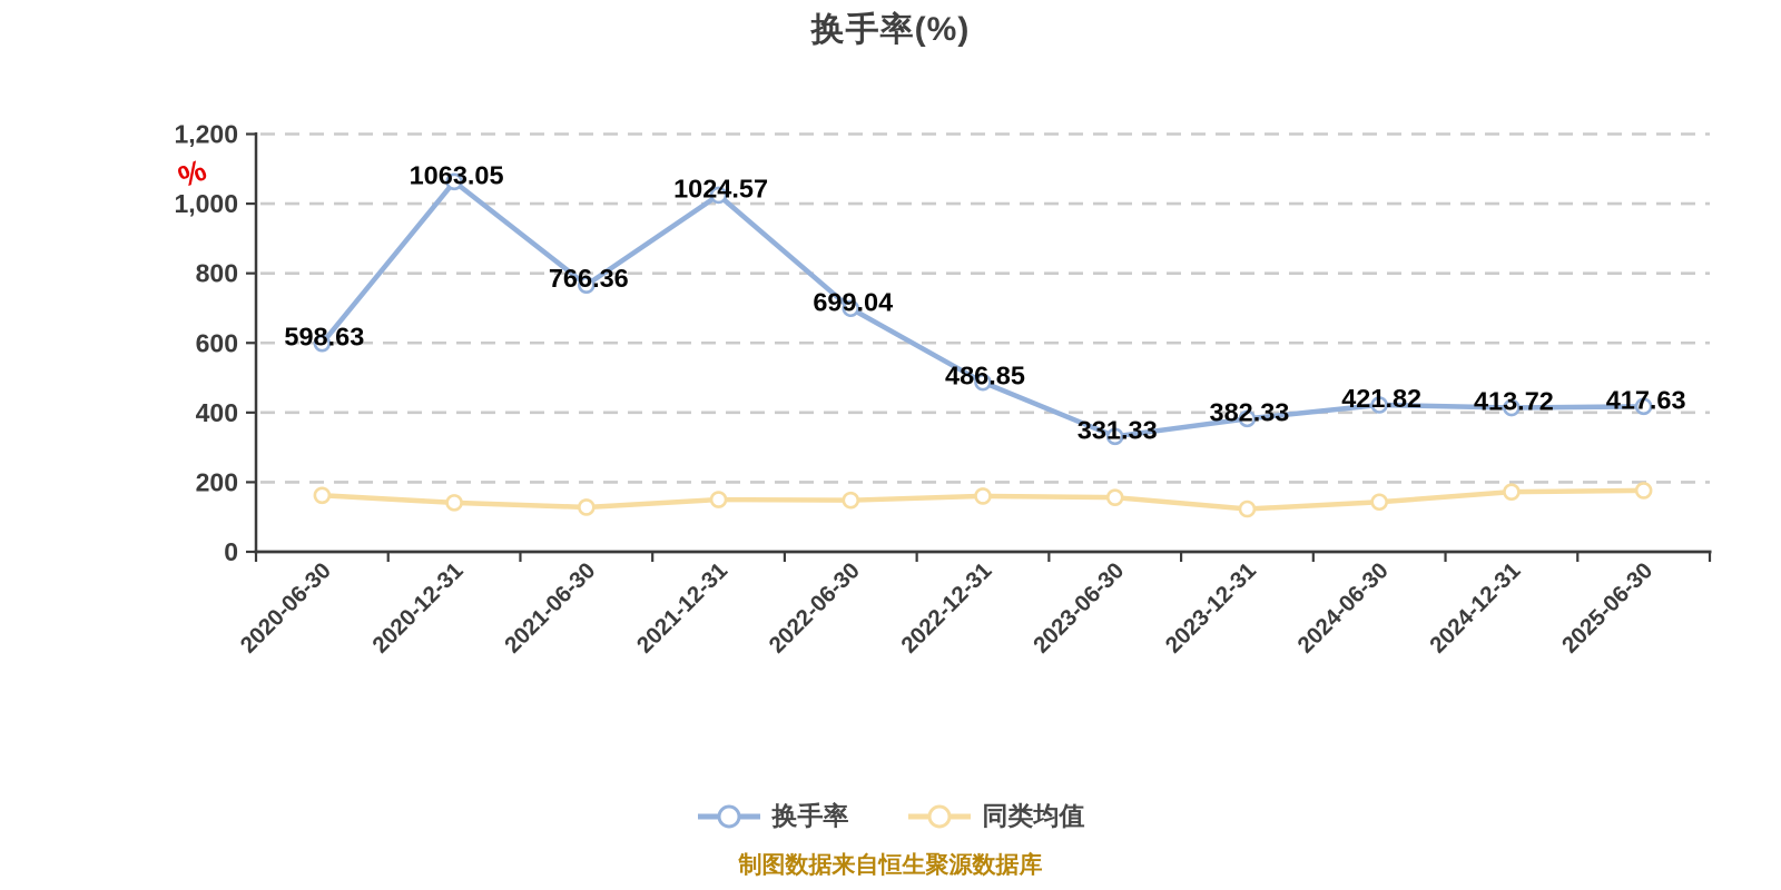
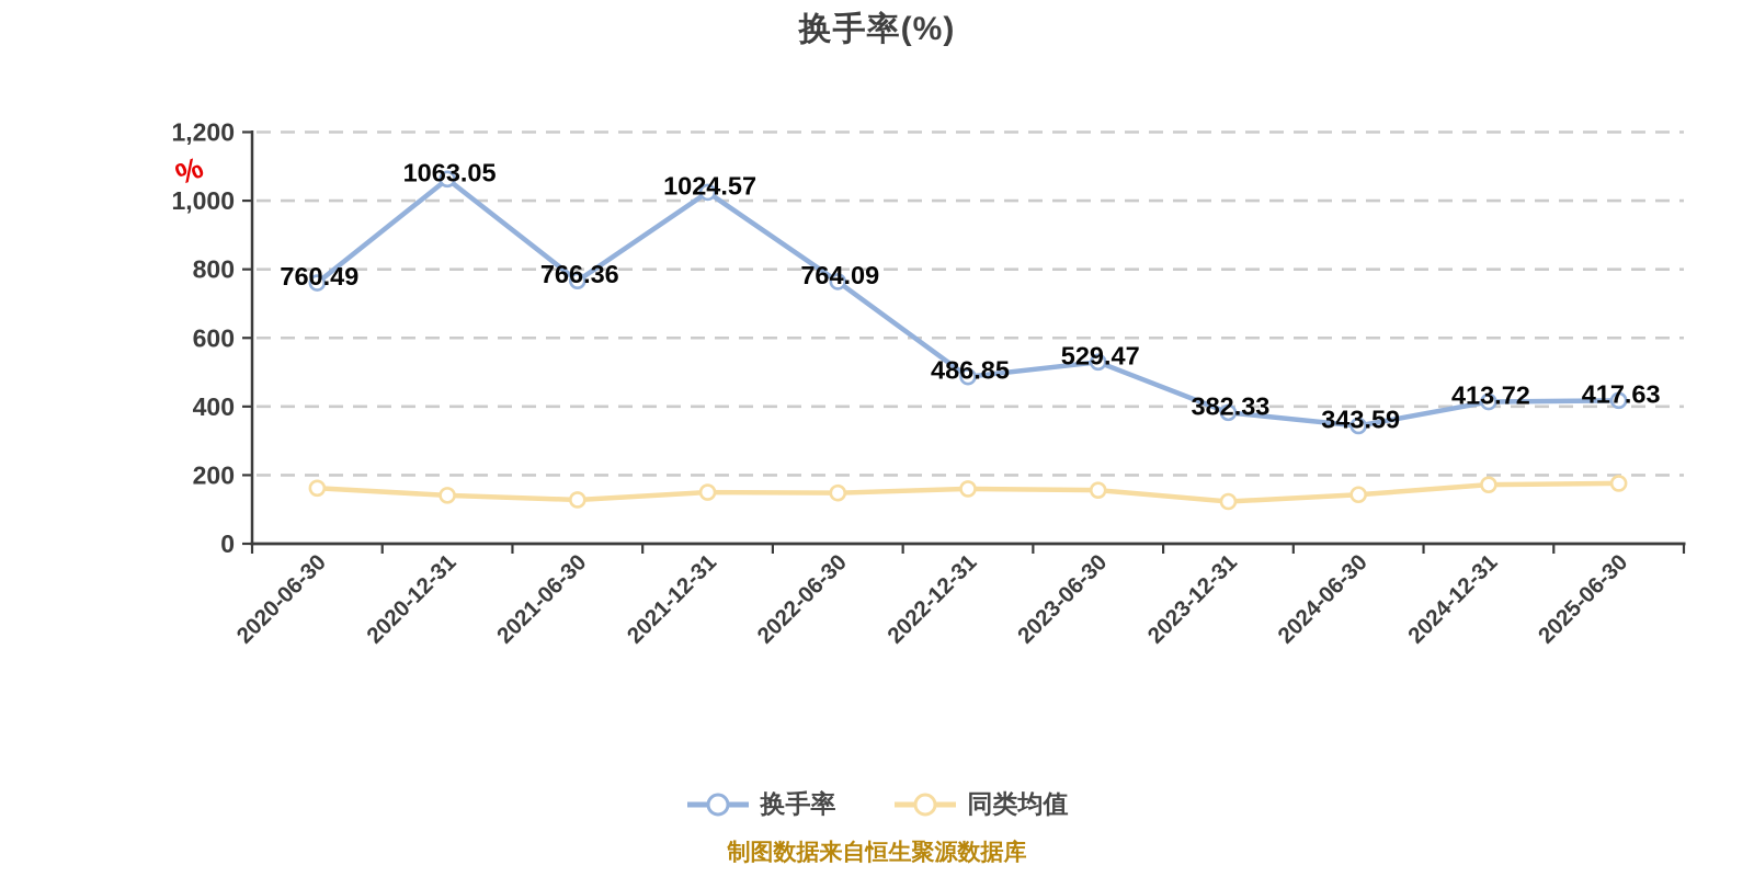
换手率/2020-06-30: 598.63 -> 760.49
换手率/2022-06-30: 699.04 -> 764.09
换手率/2023-06-30: 331.33 -> 529.47
换手率/2024-06-30: 421.82 -> 343.59
